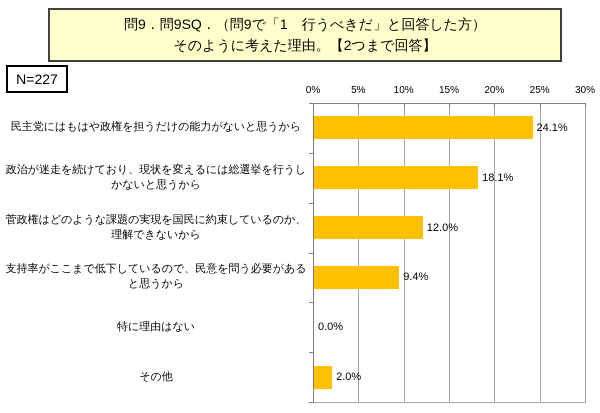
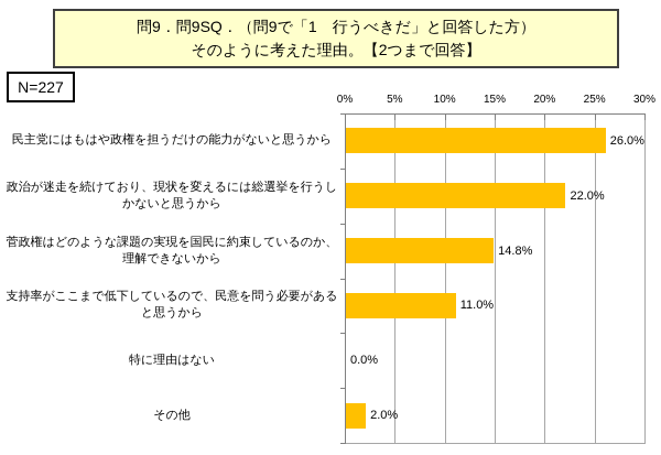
民主党にはもはや政権を担うだけの能力がないと思うから: 24.1% -> 26.0%
政治が迷走を続けており、現状を変えるには総選挙を行うしかないと思うから: 18.1% -> 22.0%
菅政権はどのような課題の実現を国民に約束しているのか、理解できないから: 12.0% -> 14.8%
支持率がここまで低下しているので、民意を問う必要があると思うから: 9.4% -> 11.0%
